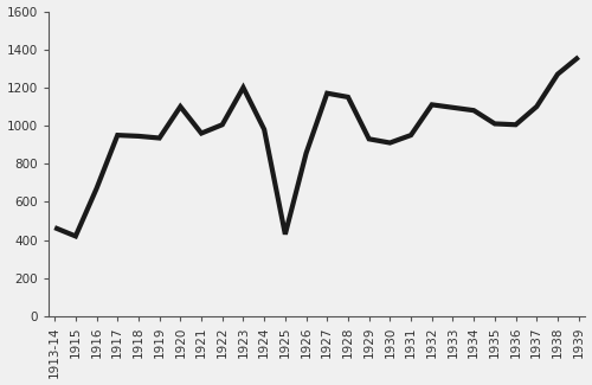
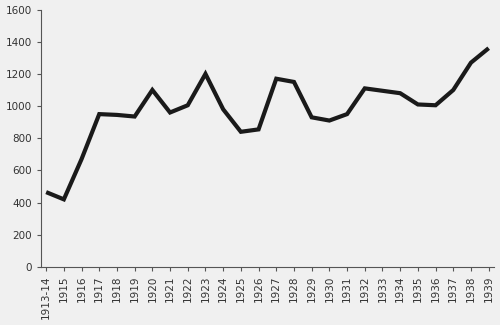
1925: 430 -> 840
